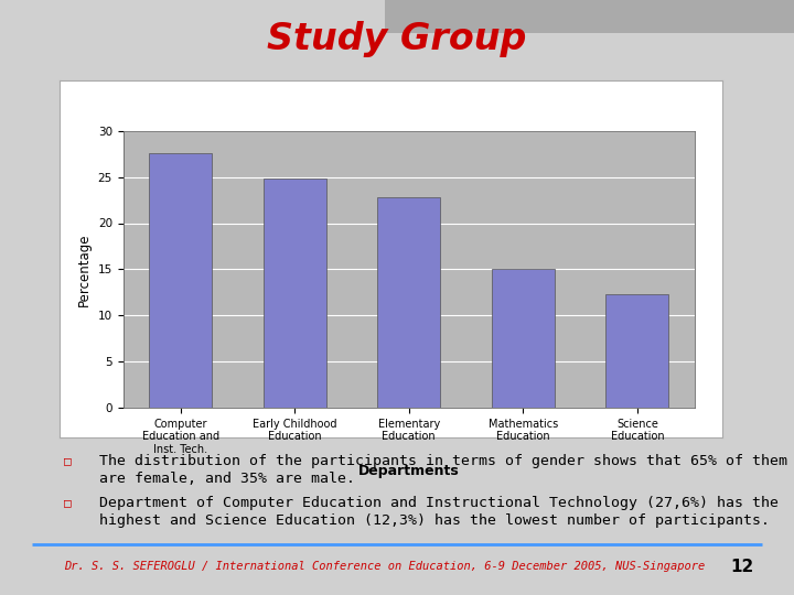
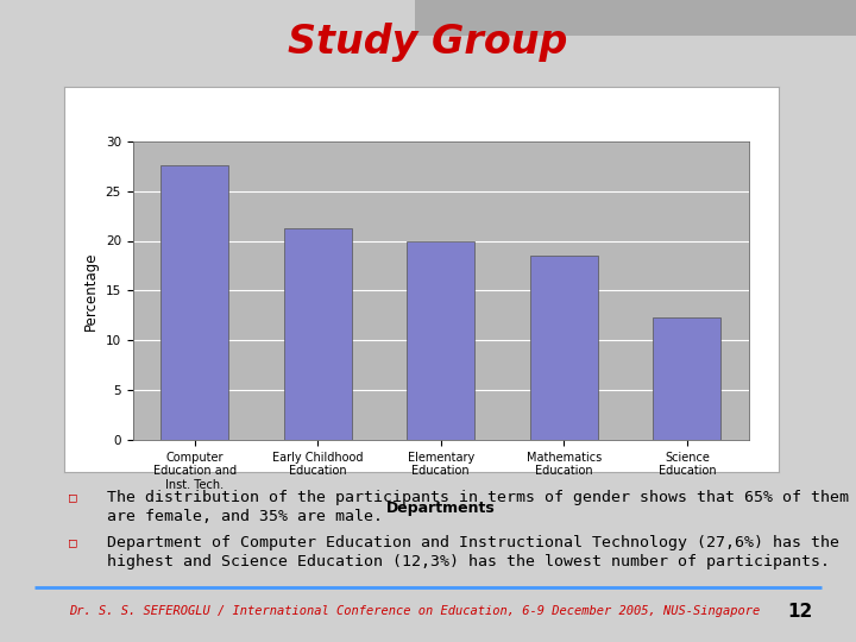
Early Childhood Education: 24.8 -> 21.3
Elementary Education: 22.8 -> 20.0
Mathematics Education: 15.0 -> 18.5
